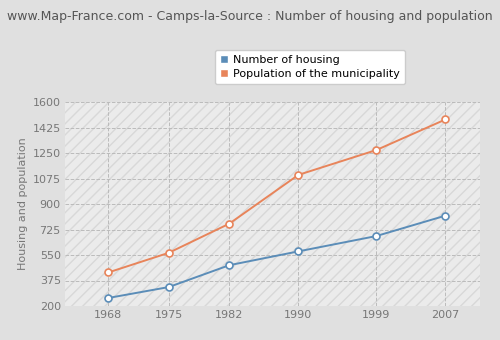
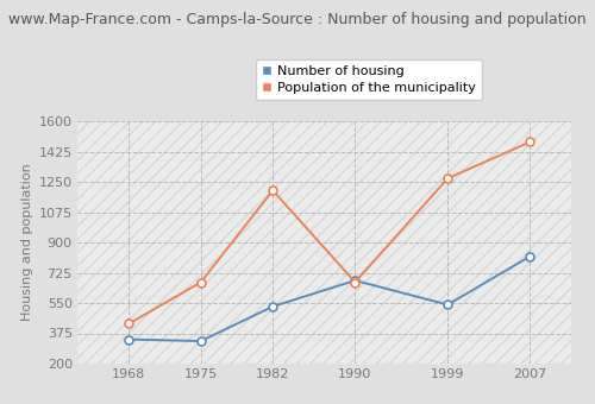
Number of housing/1968: 260 -> 340
Population of the municipality/1975: 560 -> 670
Number of housing/1982: 480 -> 530
Population of the municipality/1982: 760 -> 1200
Number of housing/1990: 580 -> 680
Population of the municipality/1990: 1100 -> 670
Number of housing/1999: 680 -> 540
